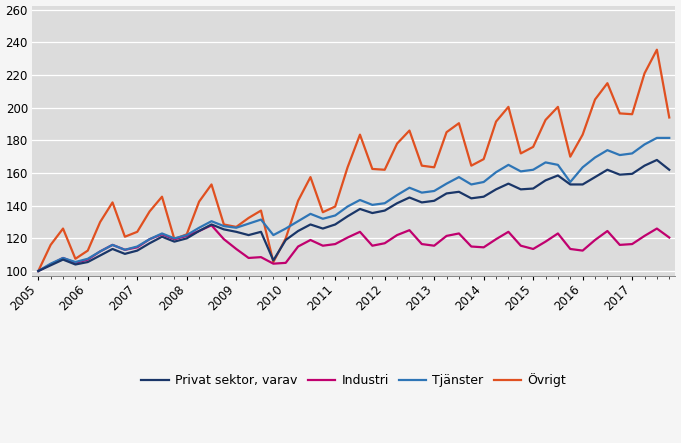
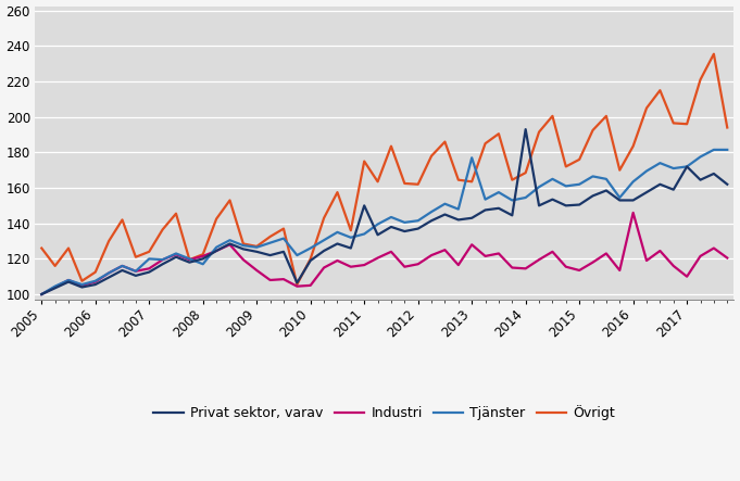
Övrigt/2005: 100 -> 126
Tjänster/2007: 115 -> 120
Tjänster/2008: 122 -> 117
Privat sektor, varav/2011: 128 -> 150
Övrigt/2011: 140 -> 175
Industri/2013: 116 -> 128
Tjänster/2013: 149 -> 177
Privat sektor, varav/2014: 146 -> 193
Industri/2016: 112 -> 146
Privat sektor, varav/2017: 160 -> 172
Industri/2017: 116 -> 110
